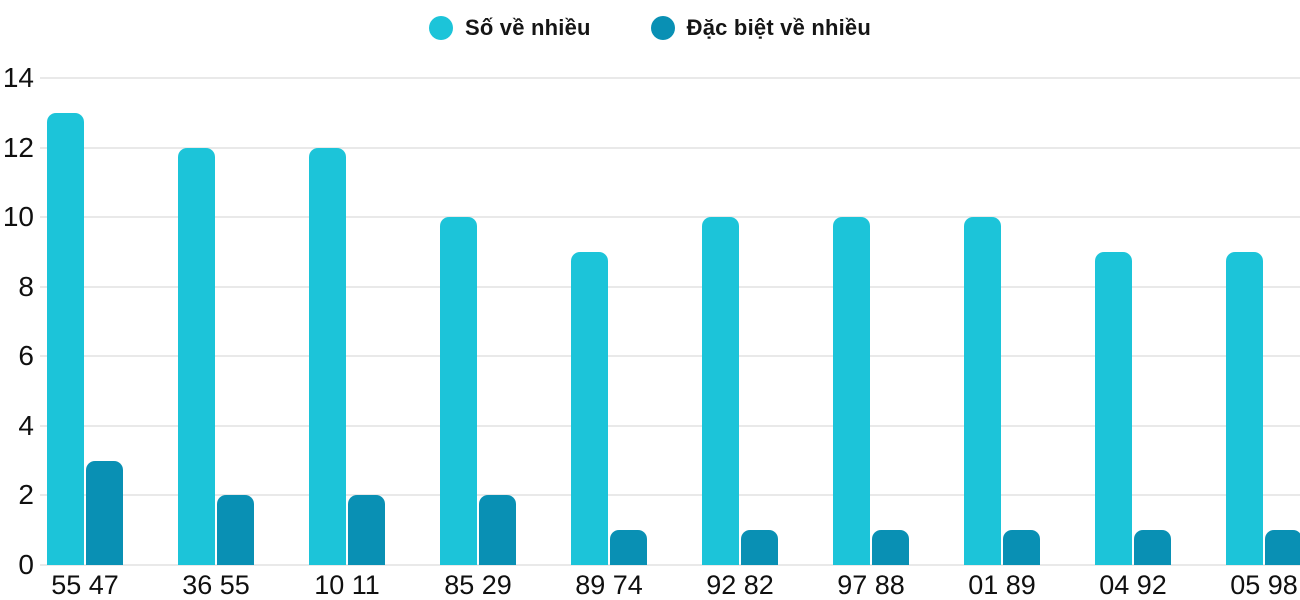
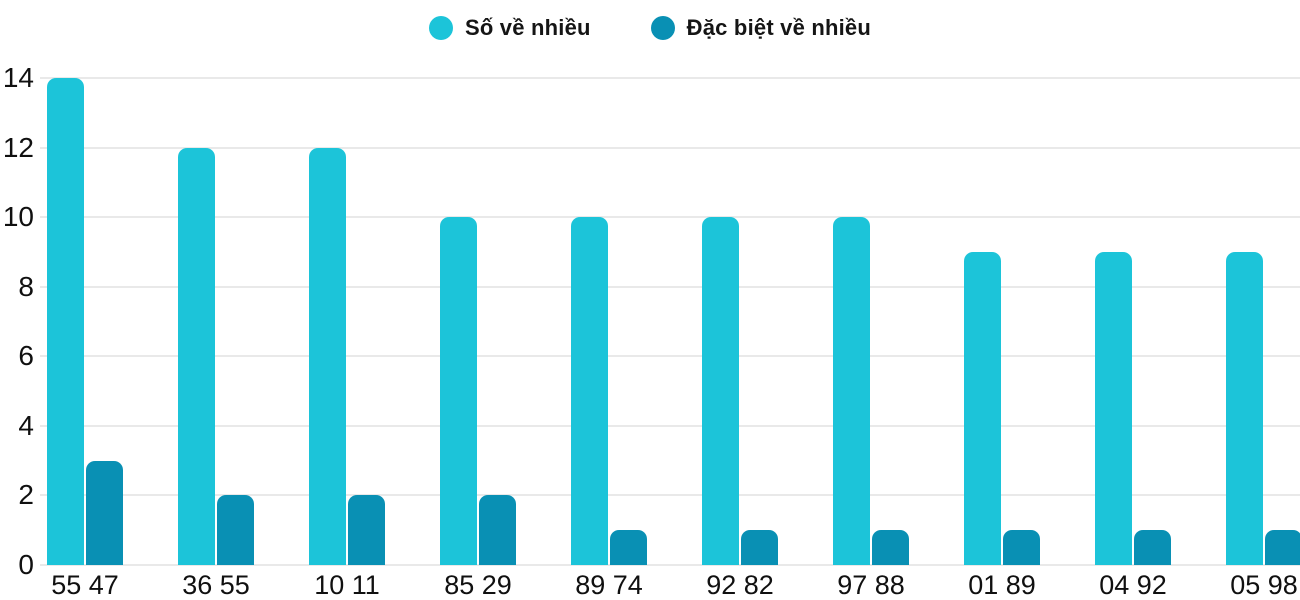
Số về nhiều/55 47: 13 -> 14
Số về nhiều/89 74: 9 -> 10
Số về nhiều/01 89: 10 -> 9
